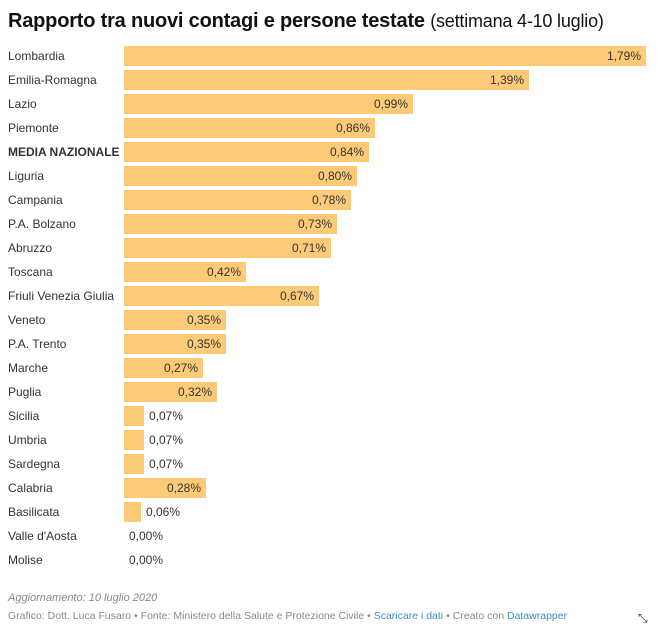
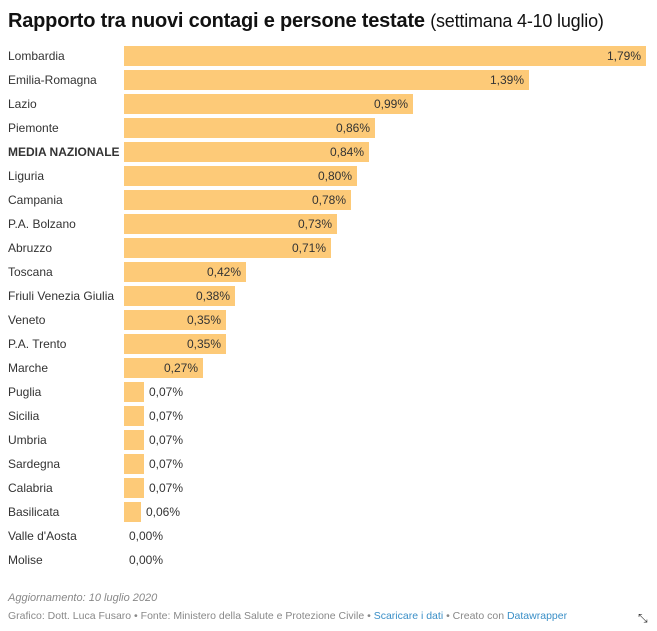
Friuli Venezia Giulia: 0,67% -> 0,38%
Puglia: 0,32% -> 0,07%
Calabria: 0,28% -> 0,07%
